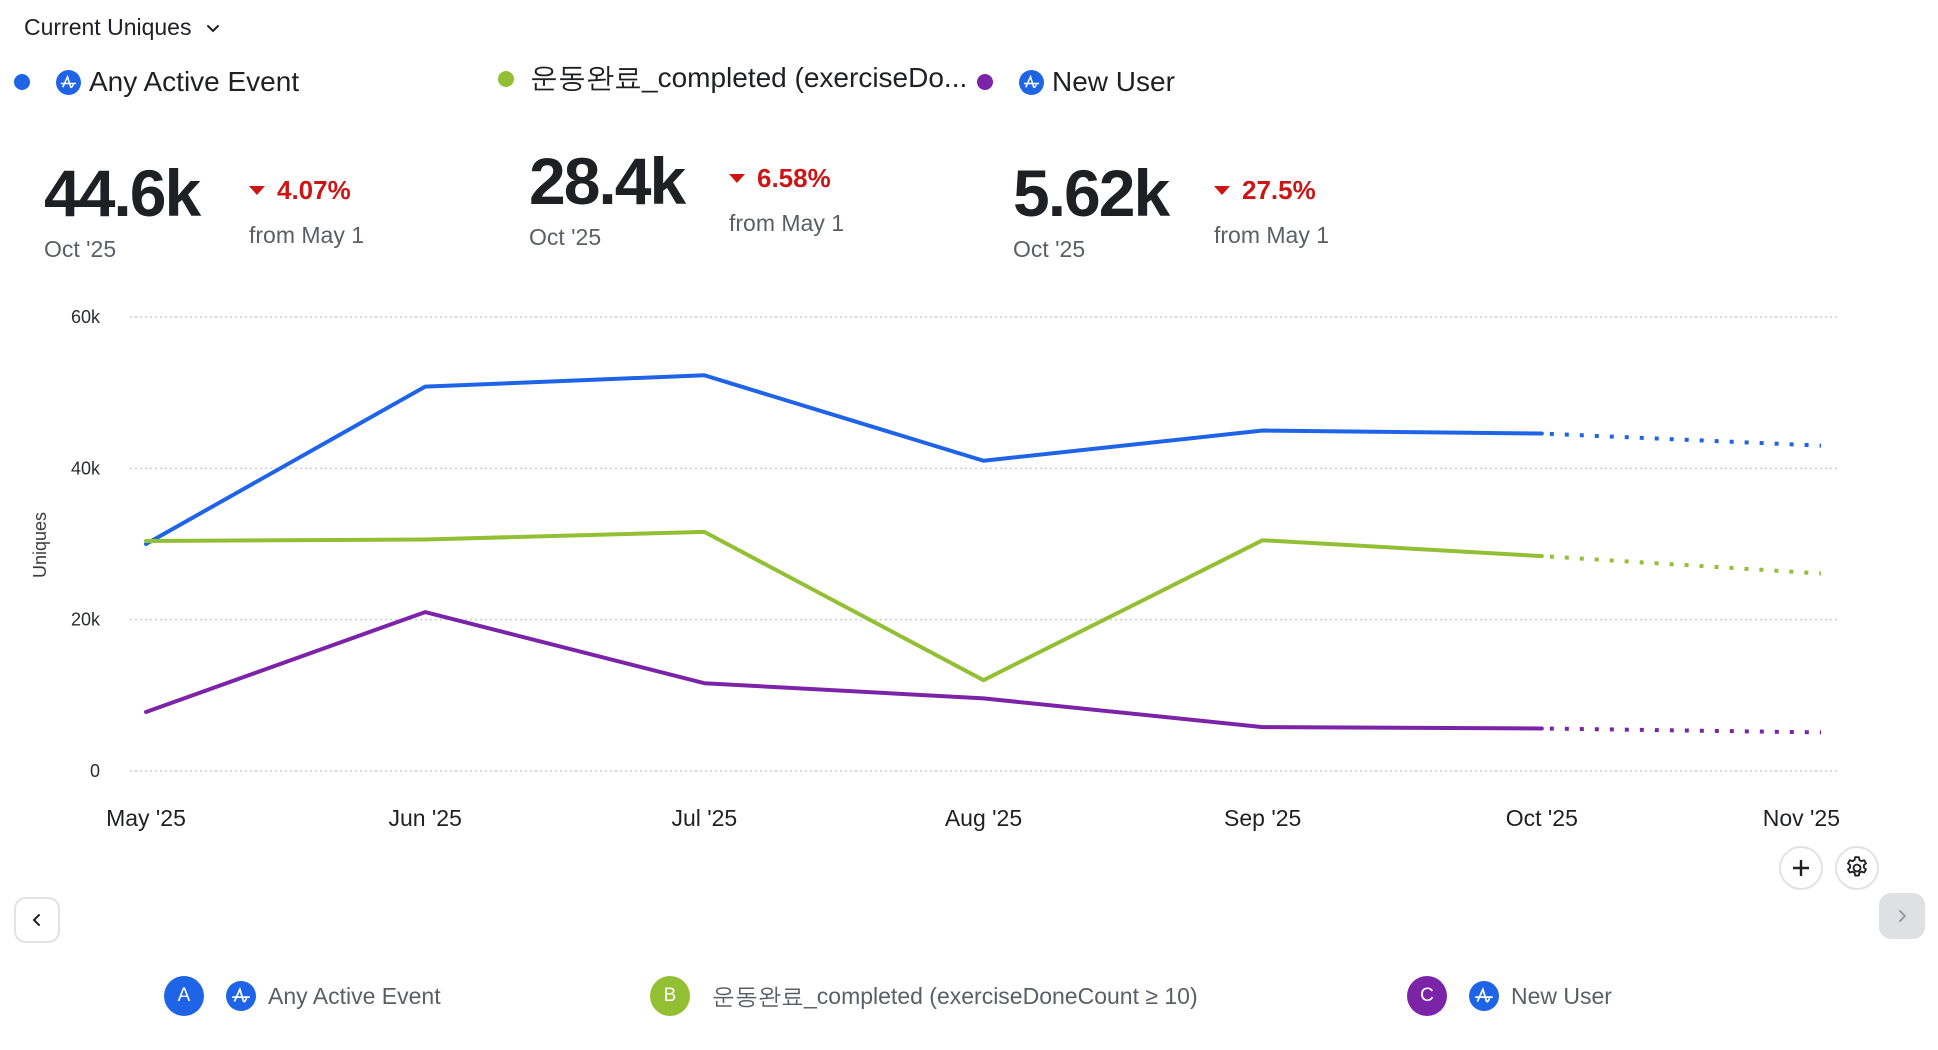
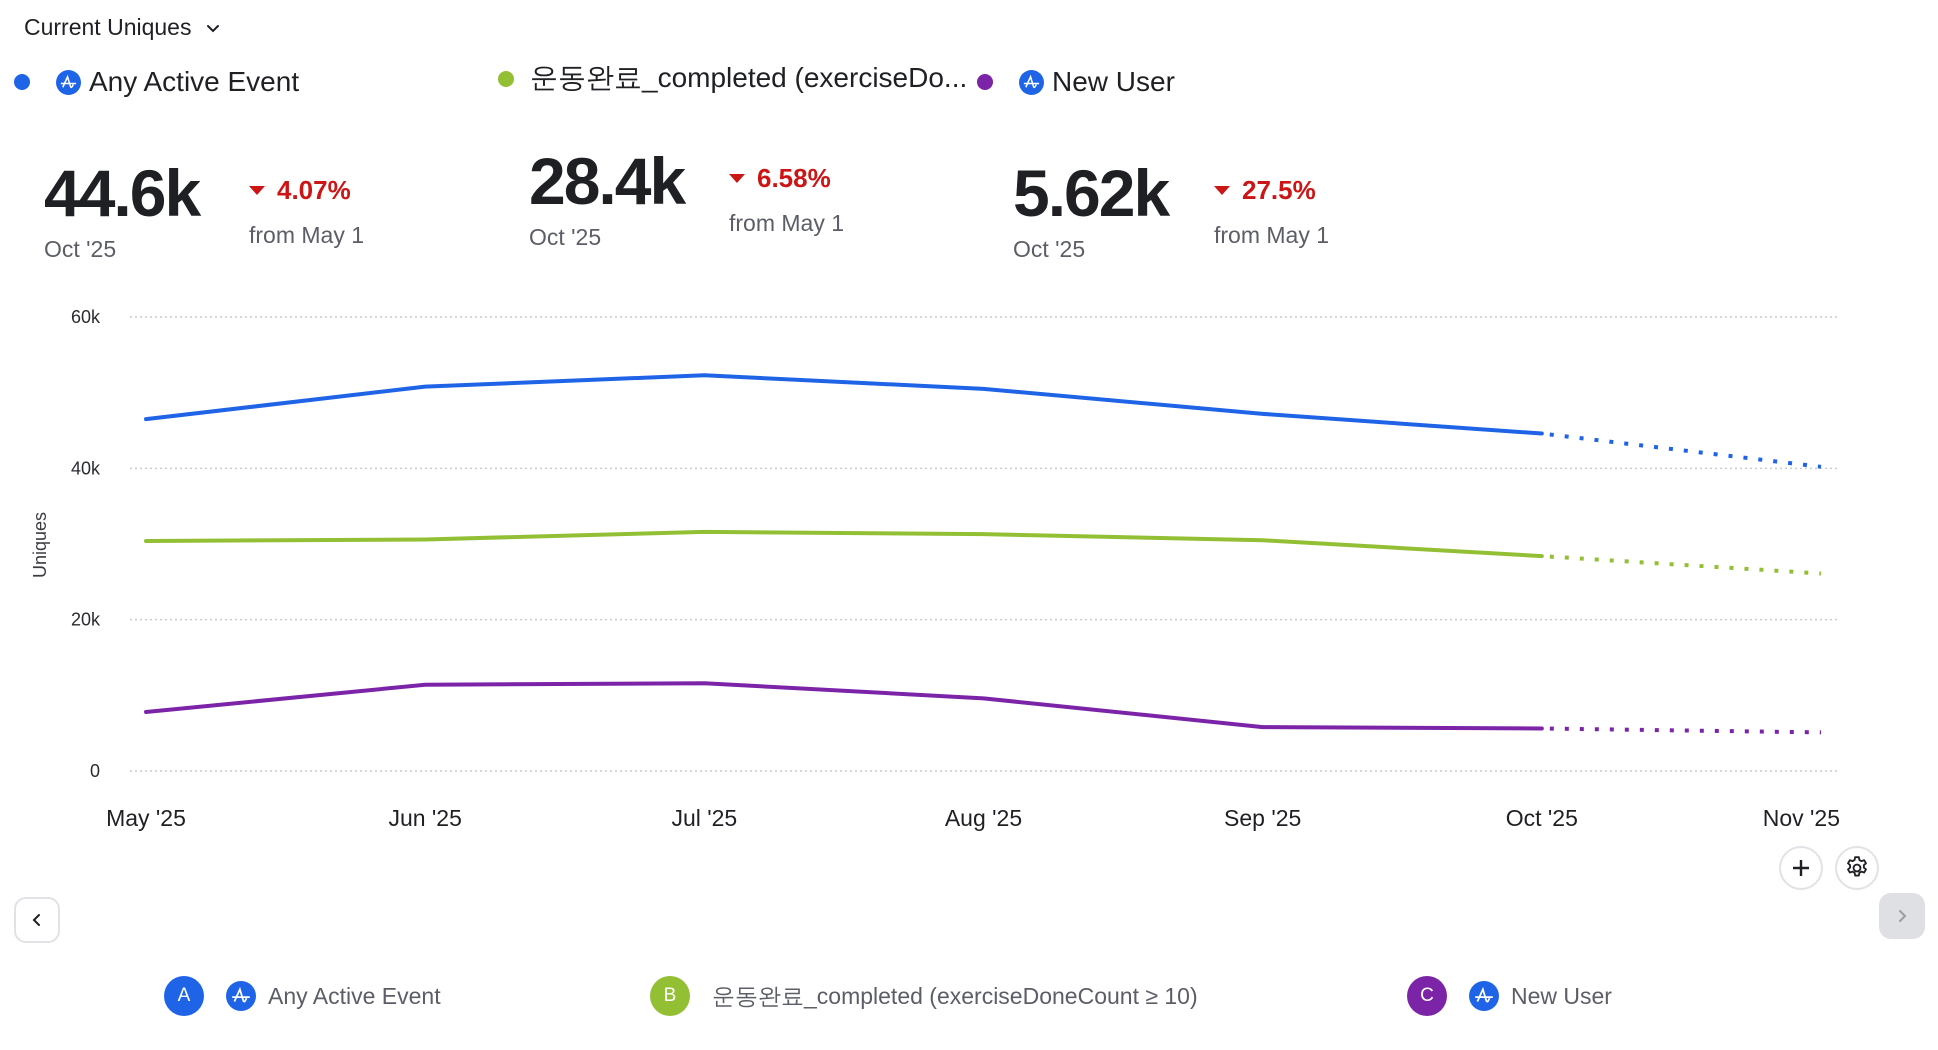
Any Active Event/May '25: 30k -> 46k
New User/Jun '25: 21k -> 11k
Any Active Event/Aug '25: 41k -> 50k
운동완료_completed (exerciseDoneCount ≥ 10)/Aug '25: 12k -> 31k
Any Active Event/Sep '25: 45k -> 47k
Any Active Event/Nov '25: 43k -> 40k
